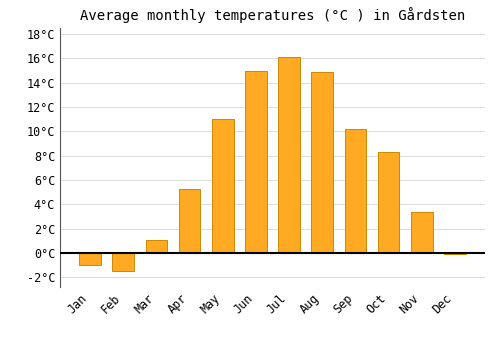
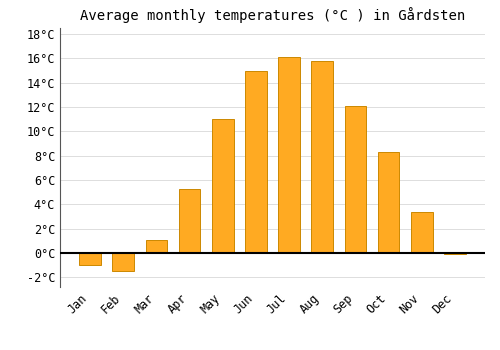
Aug: 14.9°C -> 15.8°C
Sep: 10.2°C -> 12.1°C
